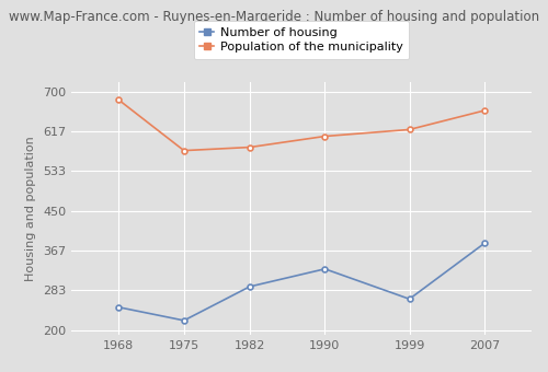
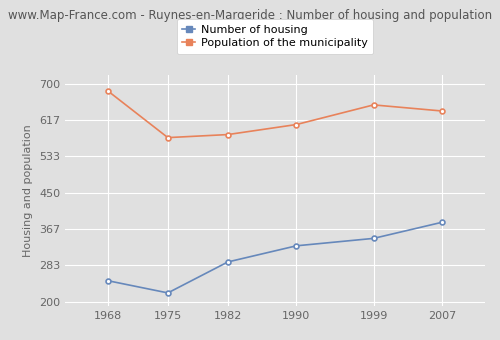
Number of housing/1999: 265 -> 345
Population of the municipality/1999: 620 -> 651
Population of the municipality/2007: 660 -> 637
